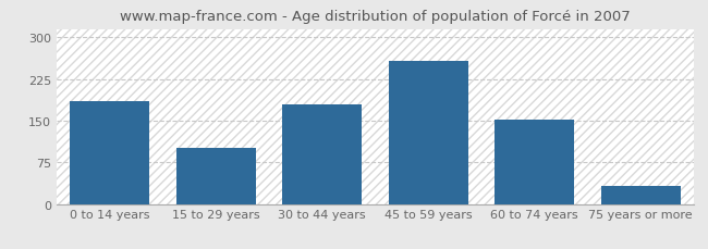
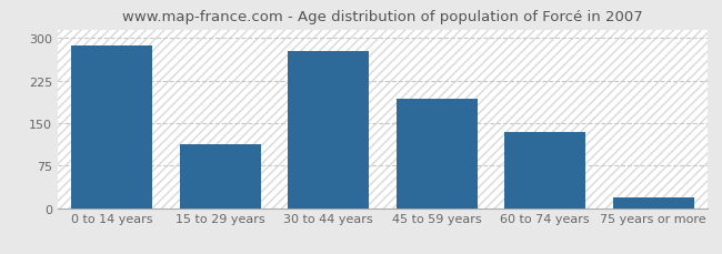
0 to 14 years: 186 -> 287
15 to 29 years: 100 -> 112
30 to 44 years: 180 -> 277
45 to 59 years: 258 -> 193
60 to 74 years: 152 -> 135
75 years or more: 32 -> 18
